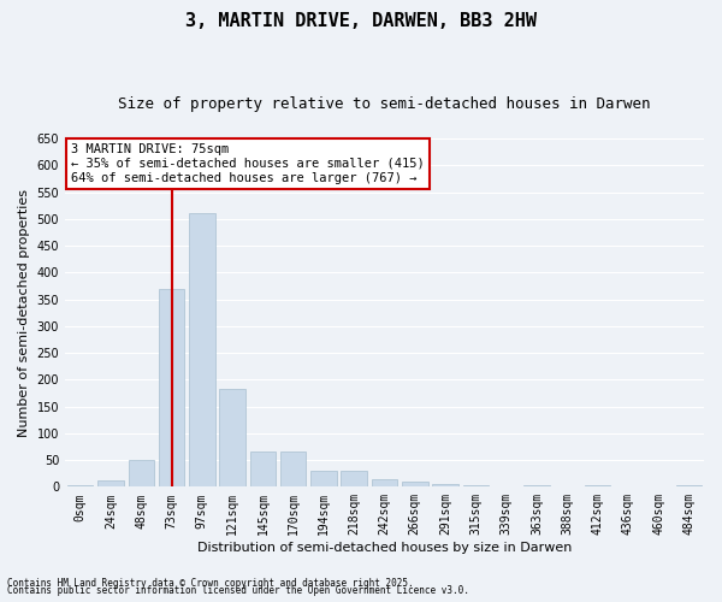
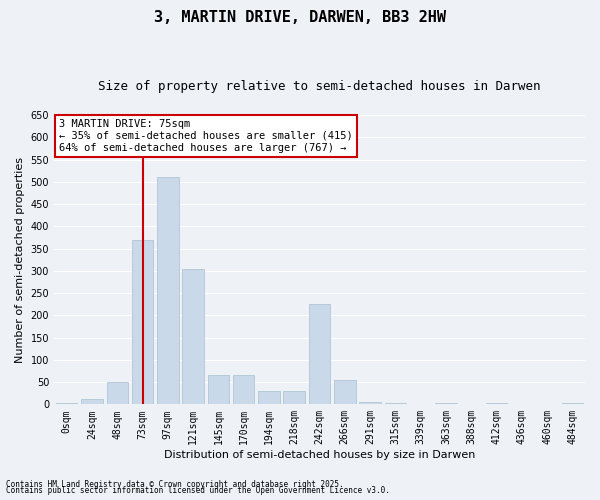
121sqm: 183 -> 305
242sqm: 15 -> 225
266sqm: 10 -> 55
